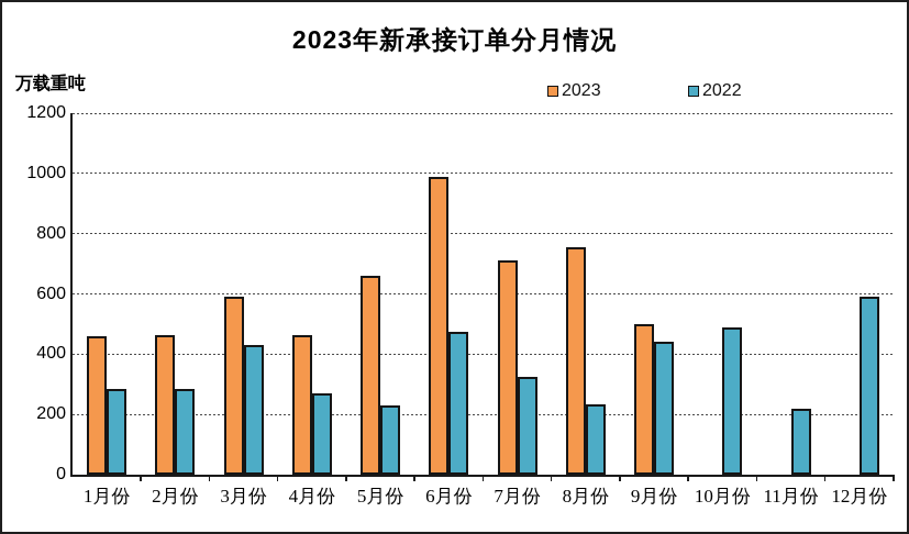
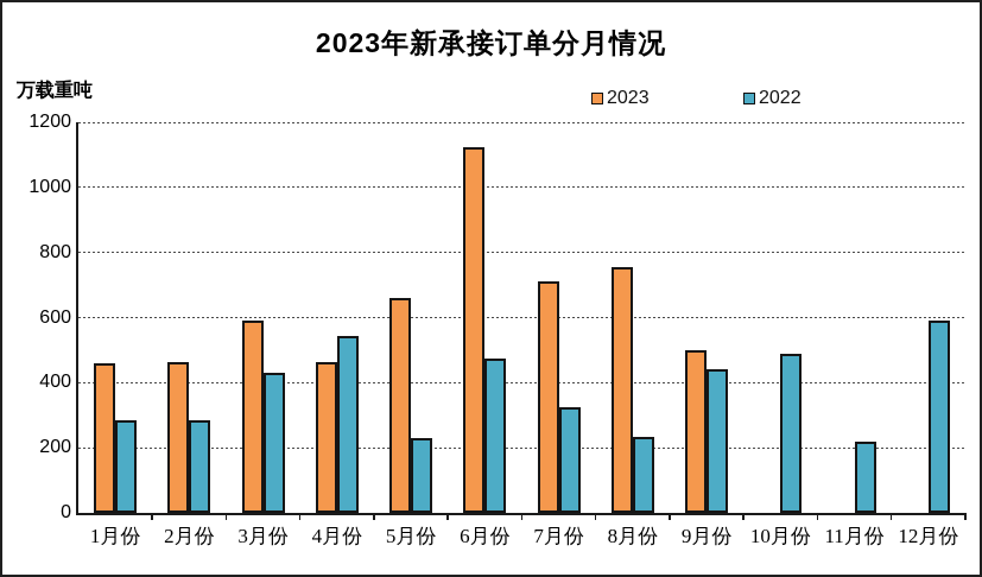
2022/4月份: 270 -> 540
2023/6月份: 990 -> 1120
